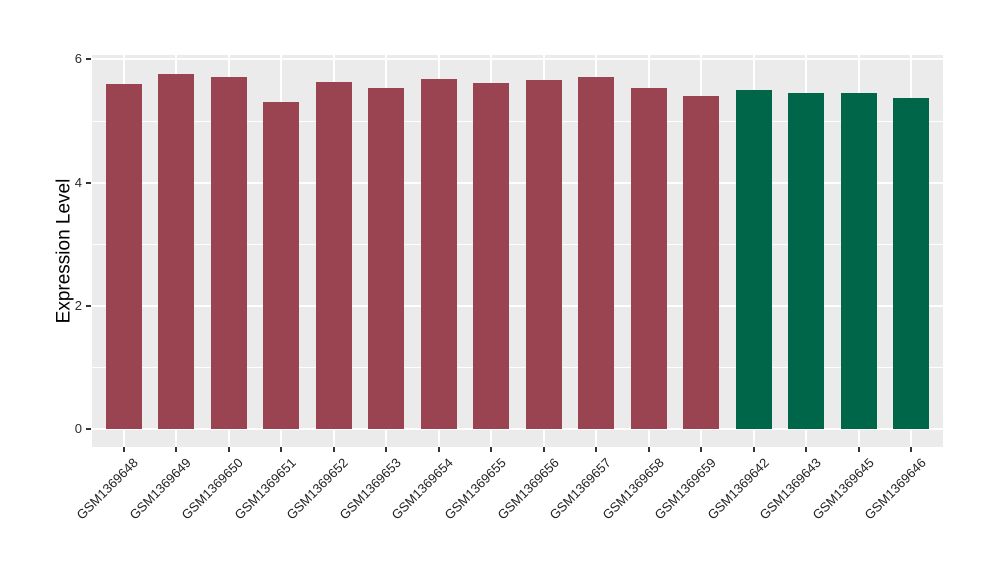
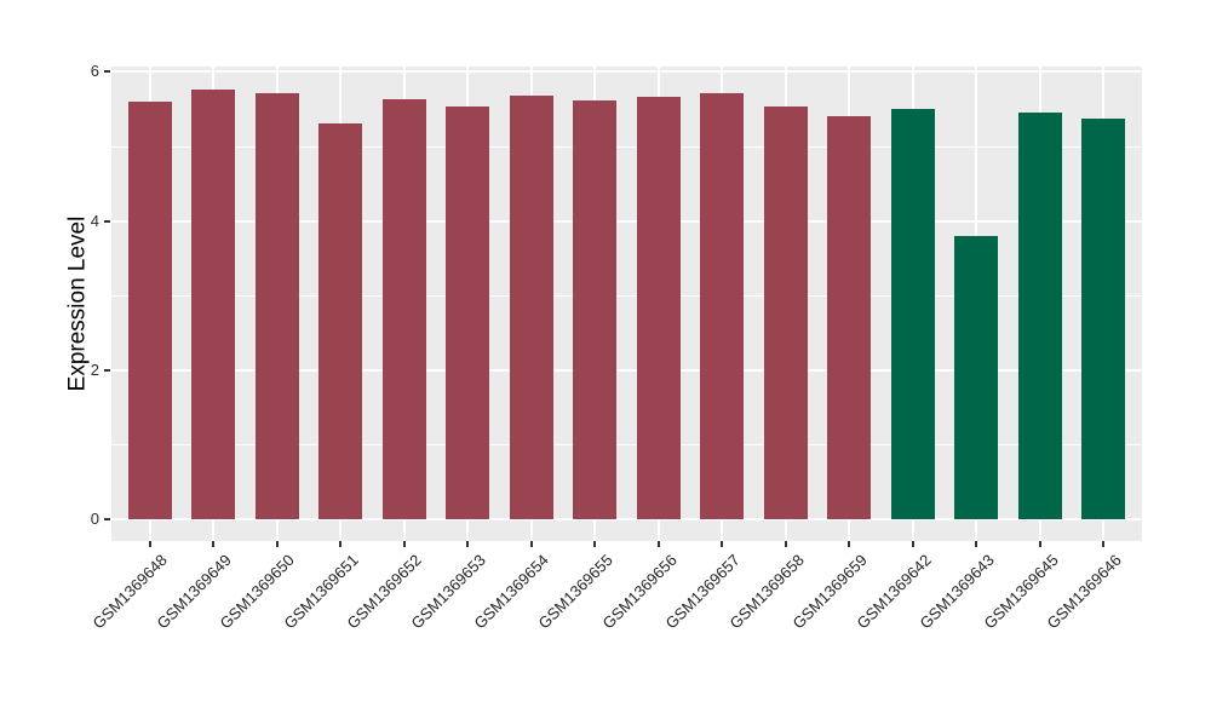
GSM1369643: 5.5 -> 3.8
